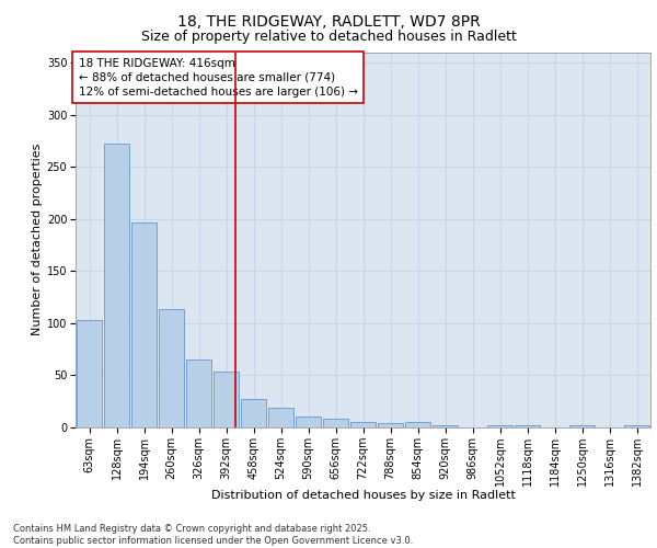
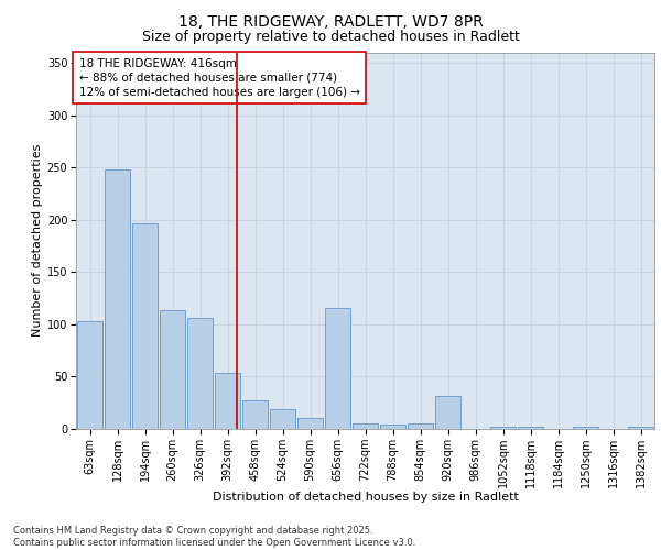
128sqm: 272 -> 248
326sqm: 65 -> 106
656sqm: 8 -> 116
920sqm: 2 -> 32
